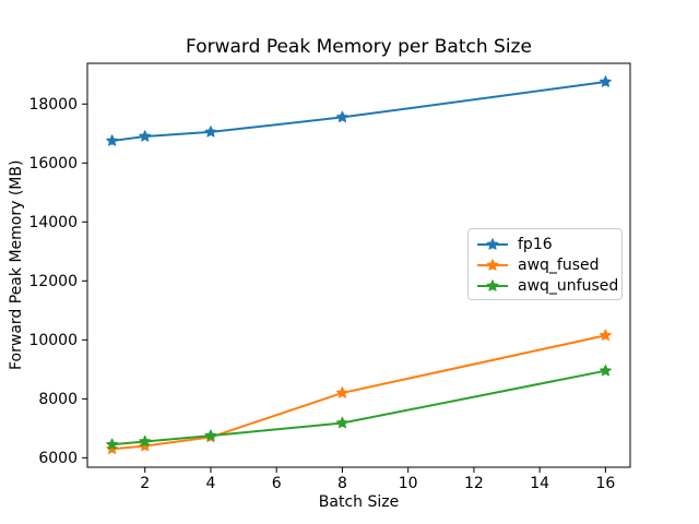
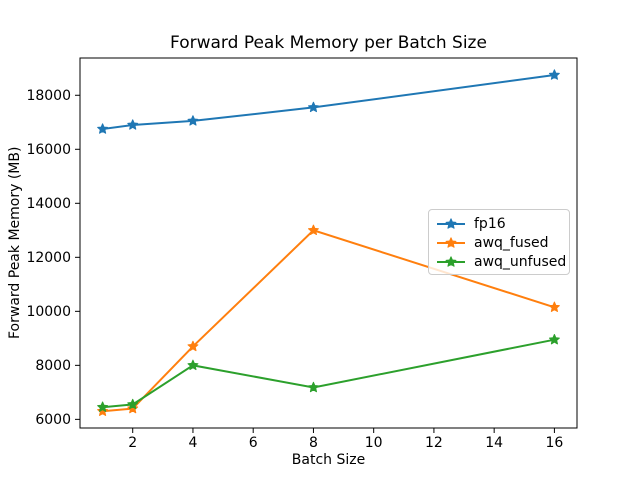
awq_fused/4: 6700 -> 8700
awq_unfused/4: 6800 -> 8000
awq_fused/8: 8200 -> 13000
